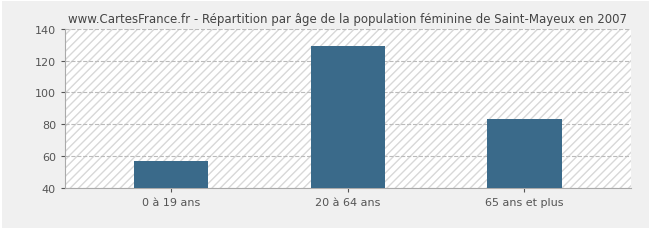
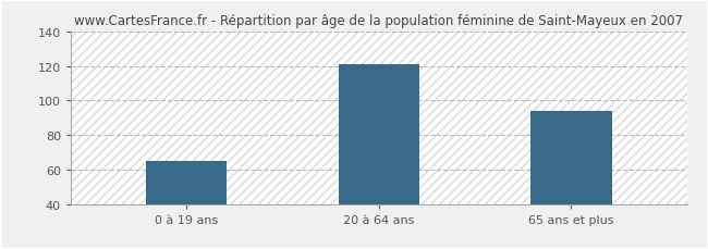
0 à 19 ans: 57 -> 65
20 à 64 ans: 129 -> 121
65 ans et plus: 83 -> 94
